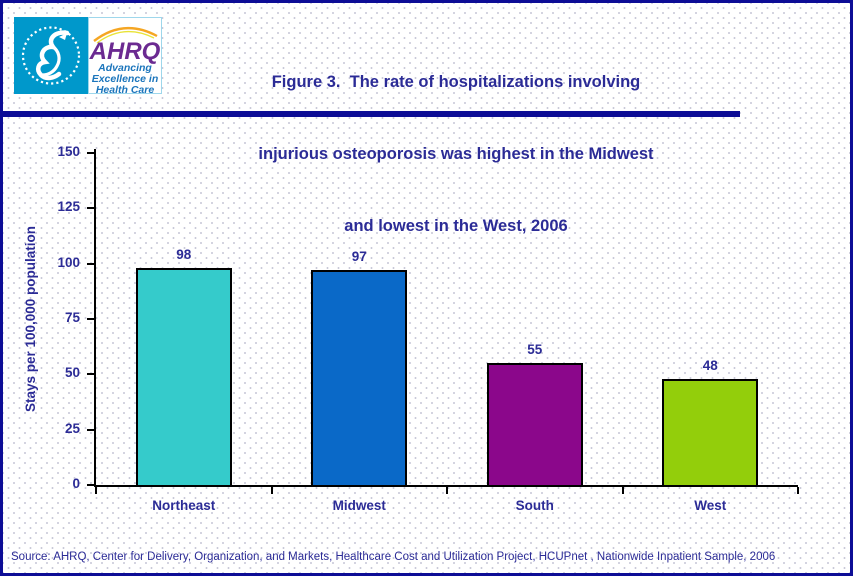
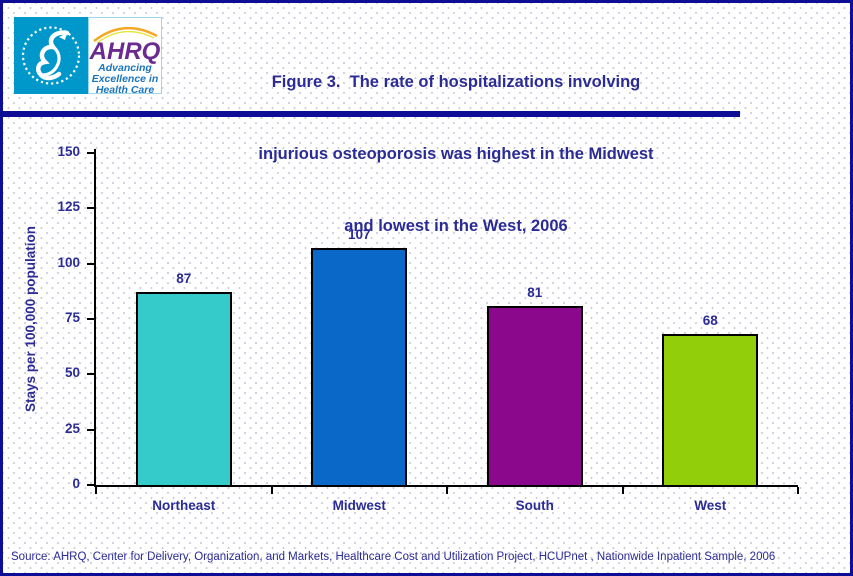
Northeast: 98 -> 87
Midwest: 97 -> 107
South: 55 -> 81
West: 48 -> 68
